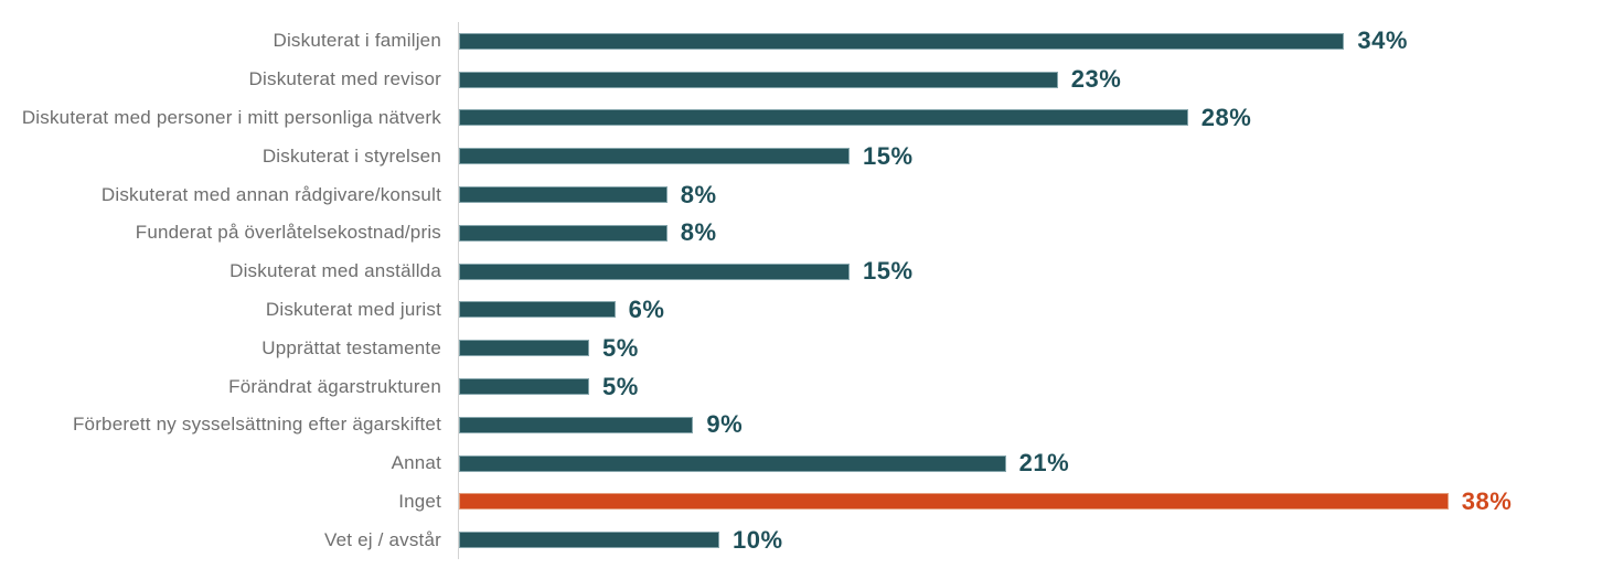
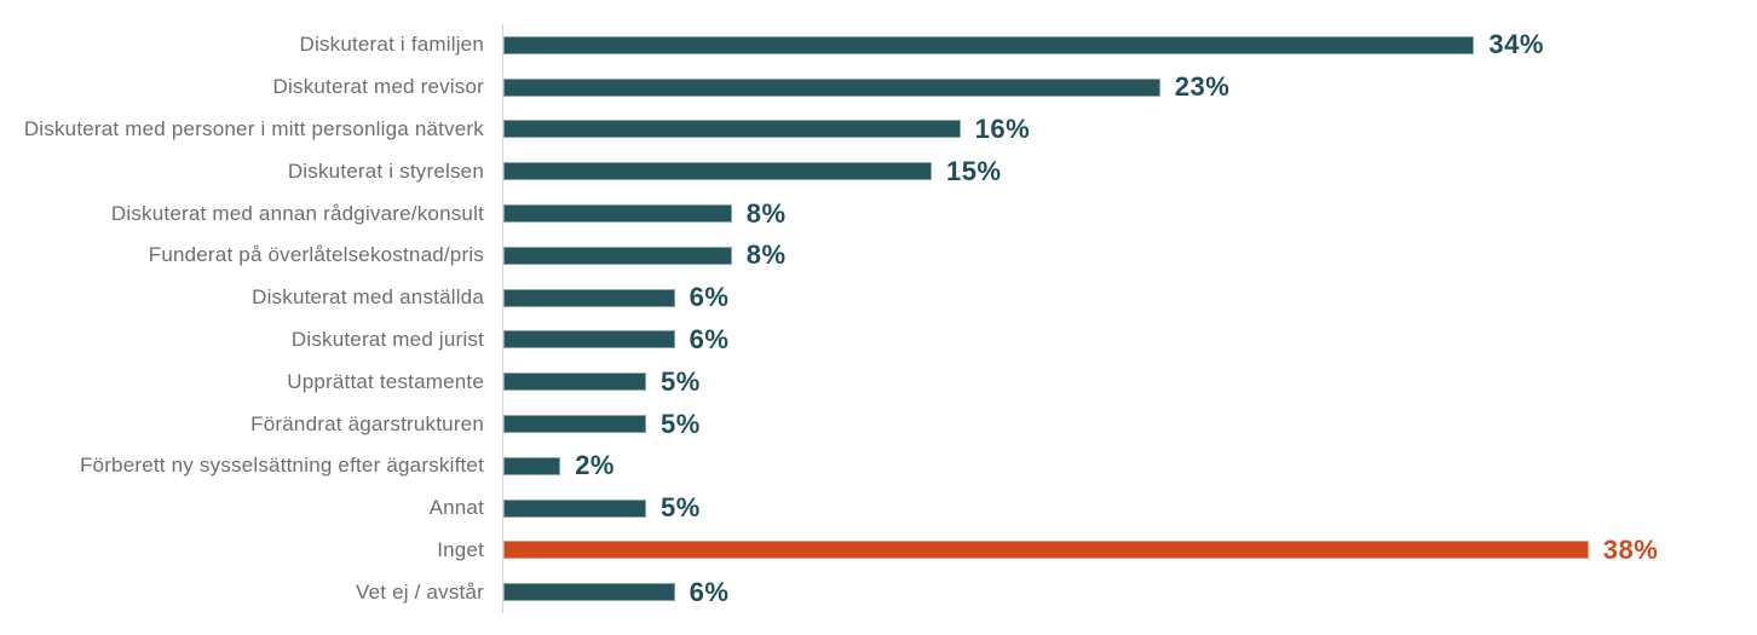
Diskuterat med personer i mitt personliga nätverk: 28% -> 16%
Diskuterat med anställda: 15% -> 6%
Förberett ny sysselsättning efter ägarskiftet: 9% -> 2%
Annat: 21% -> 5%
Vet ej / avstår: 10% -> 6%
